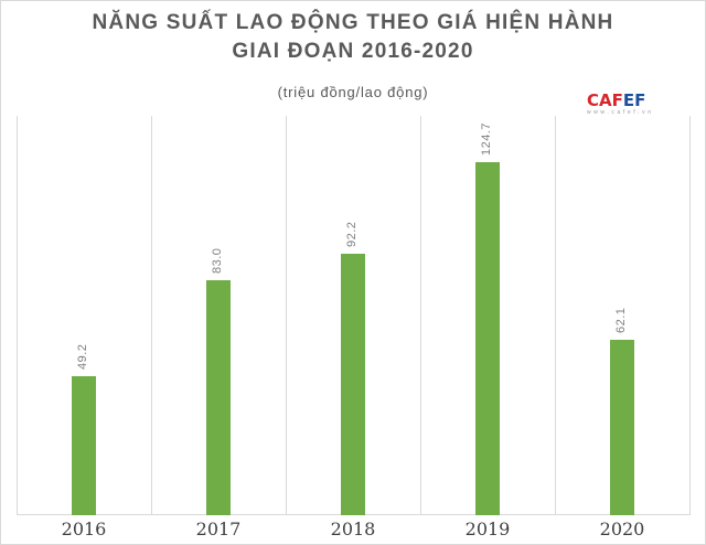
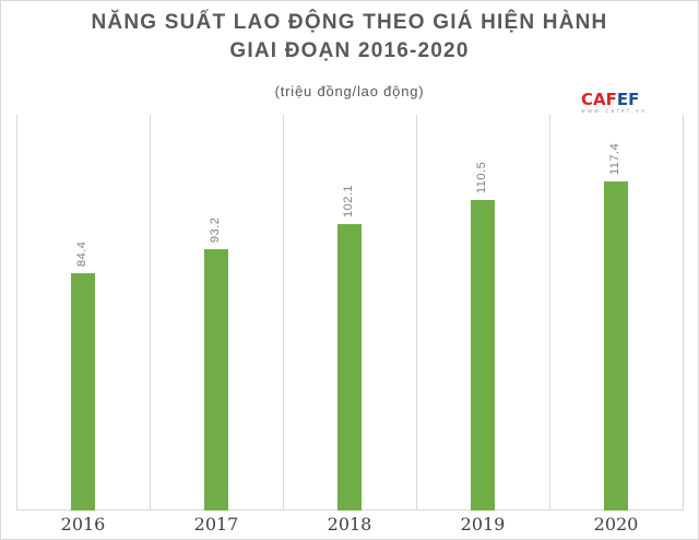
2016: 49.2 -> 84.4
2017: 83.0 -> 93.2
2018: 92.2 -> 102.1
2019: 124.7 -> 110.5
2020: 62.1 -> 117.4
